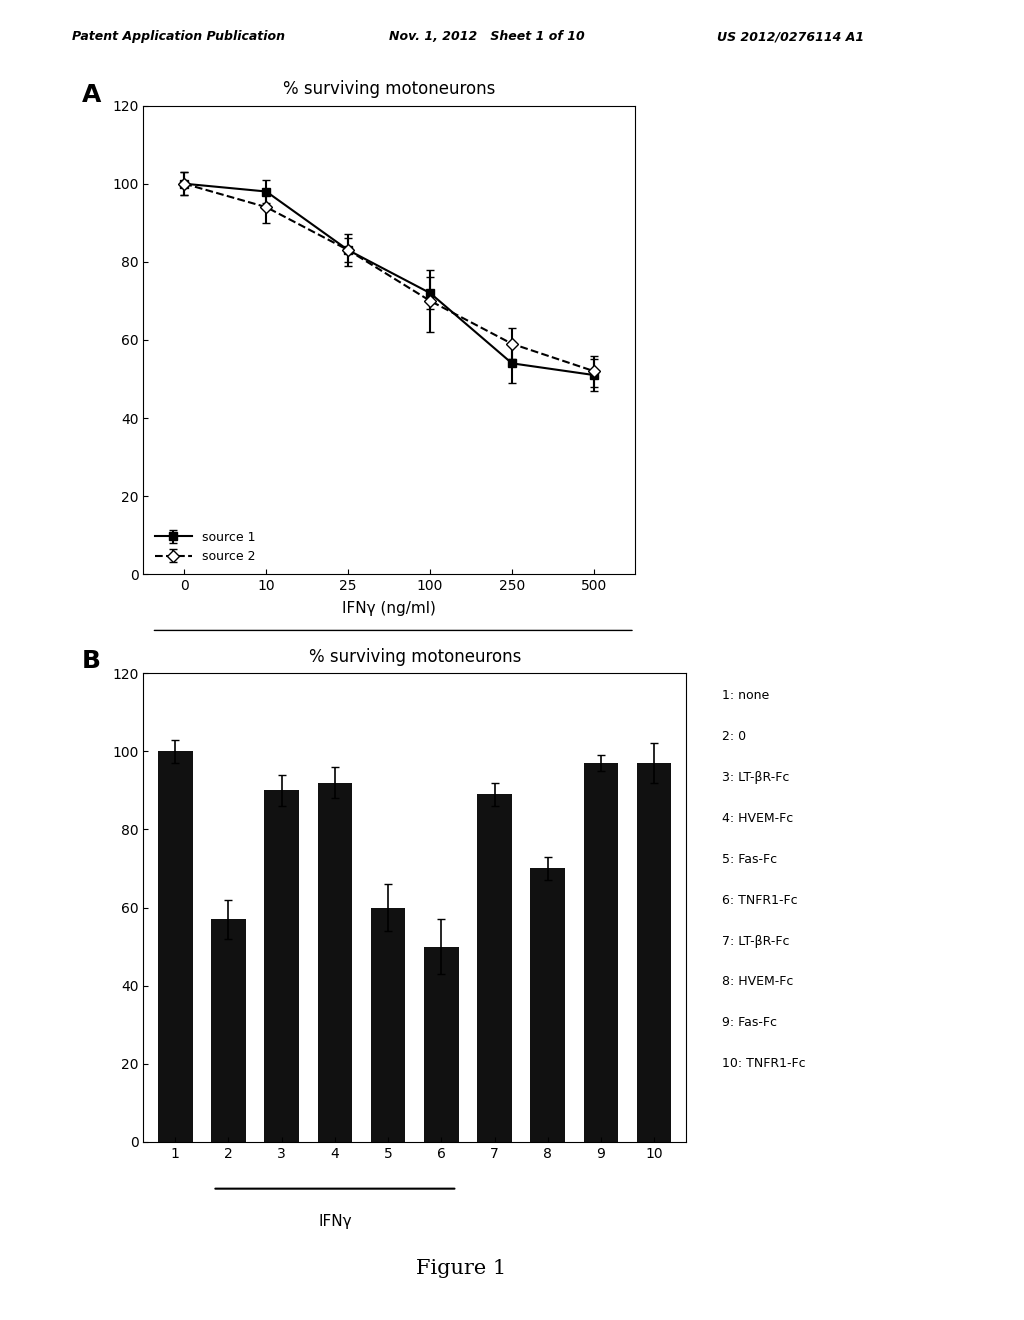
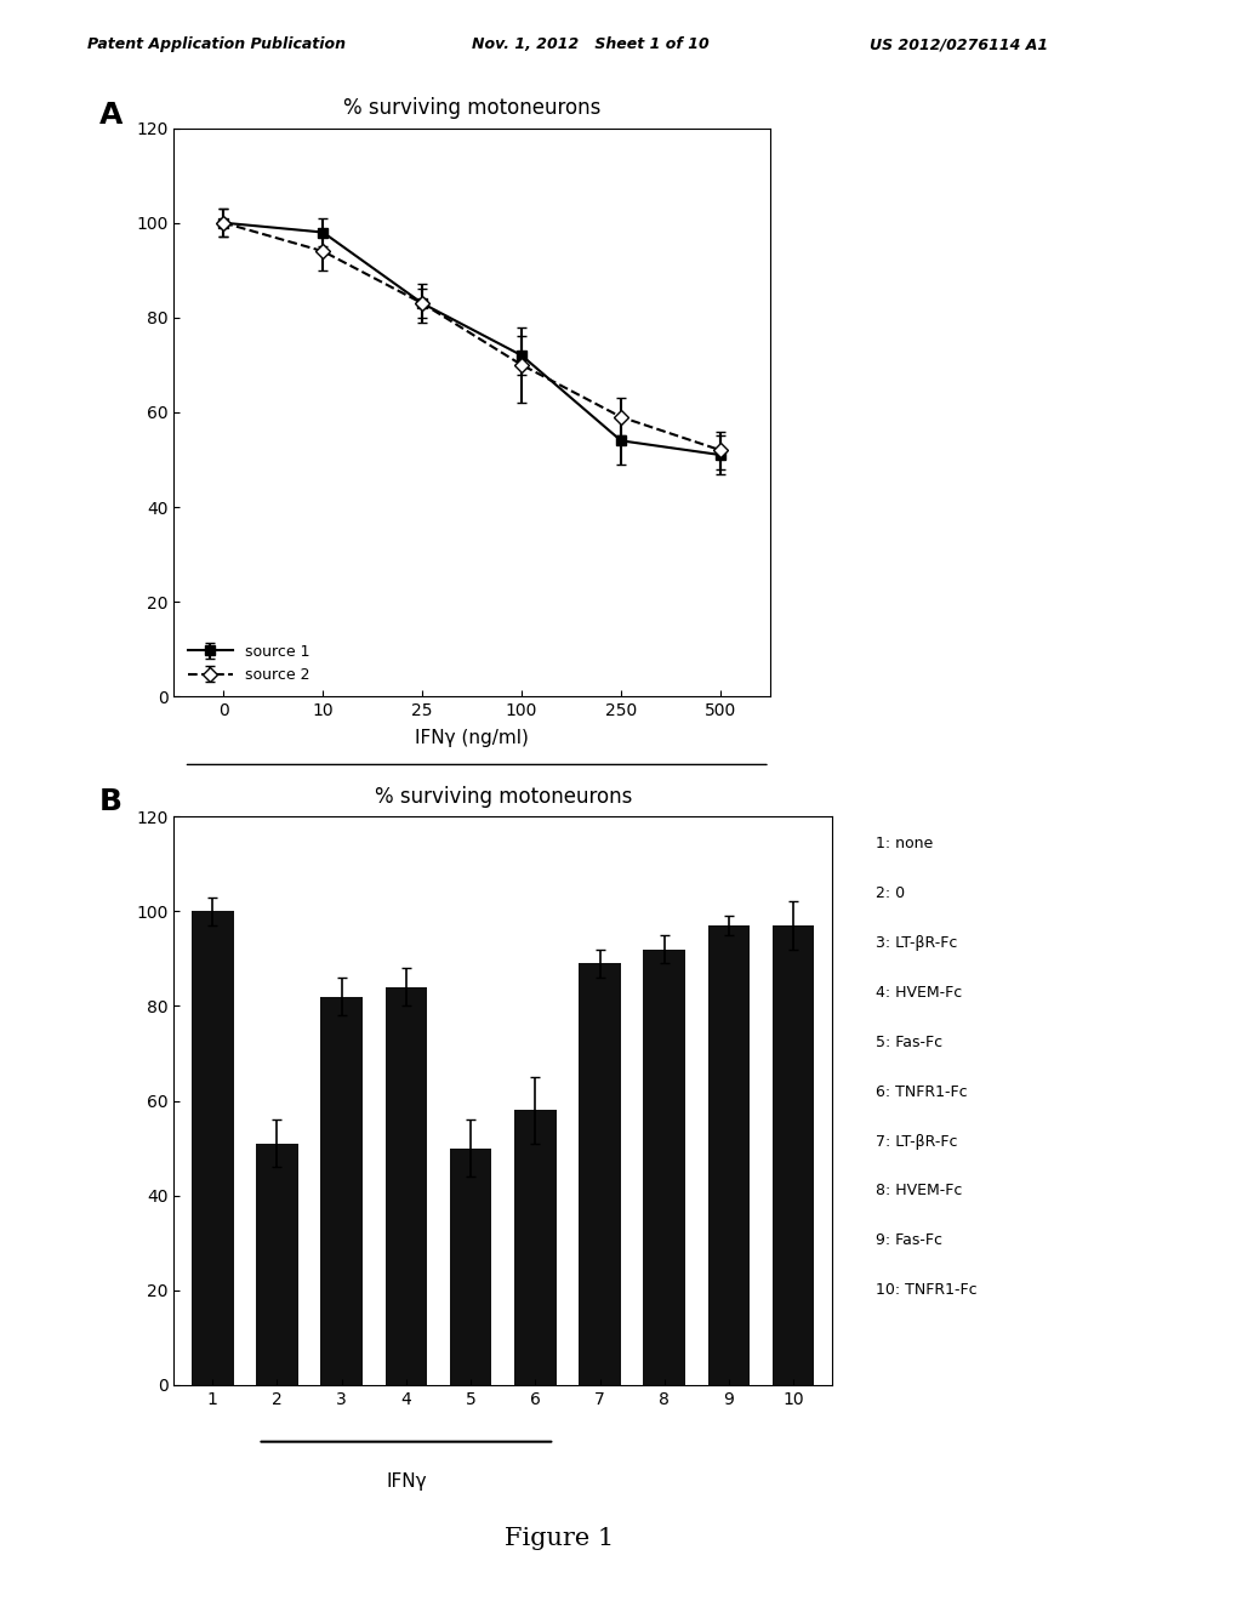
2: 57 -> 51
3: 90 -> 82
4: 92 -> 84
5: 60 -> 50
6: 50 -> 58
8: 70 -> 92
